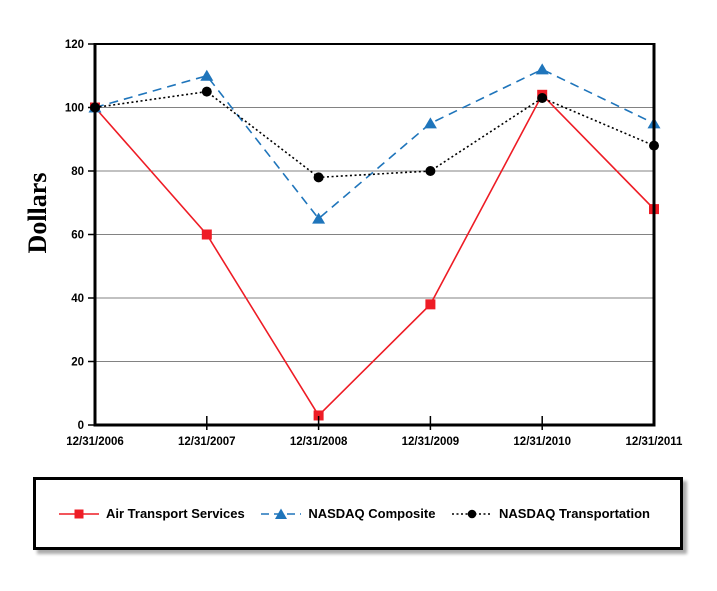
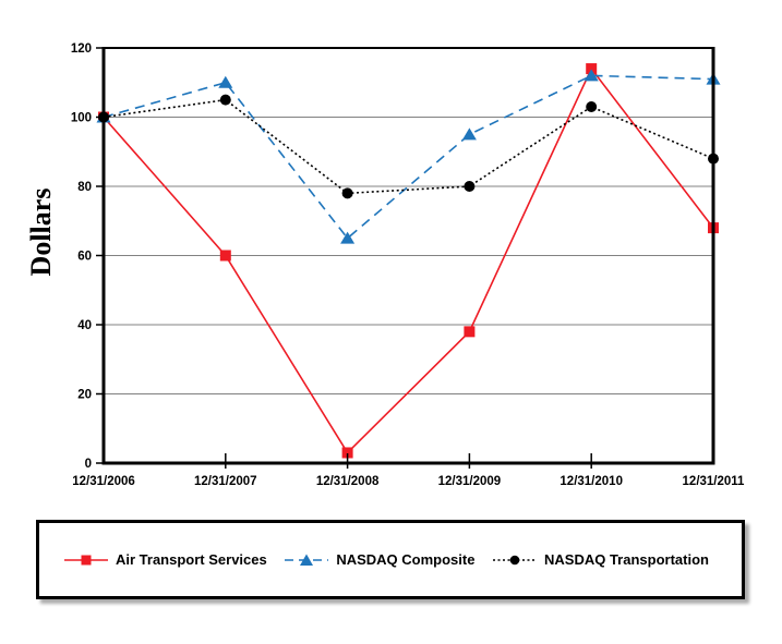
Air Transport Services/12/31/2010: 104 -> 114
NASDAQ Composite/12/31/2011: 95 -> 111
